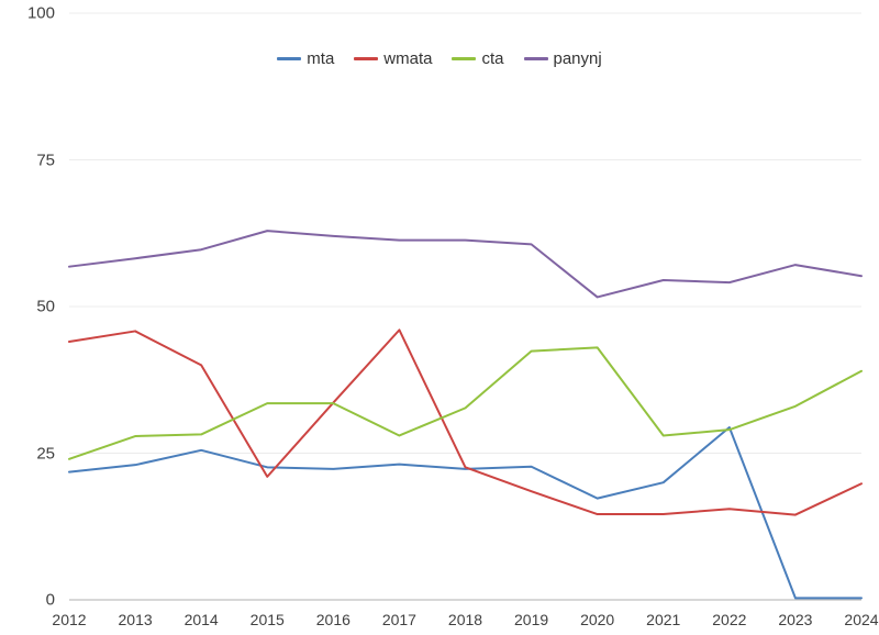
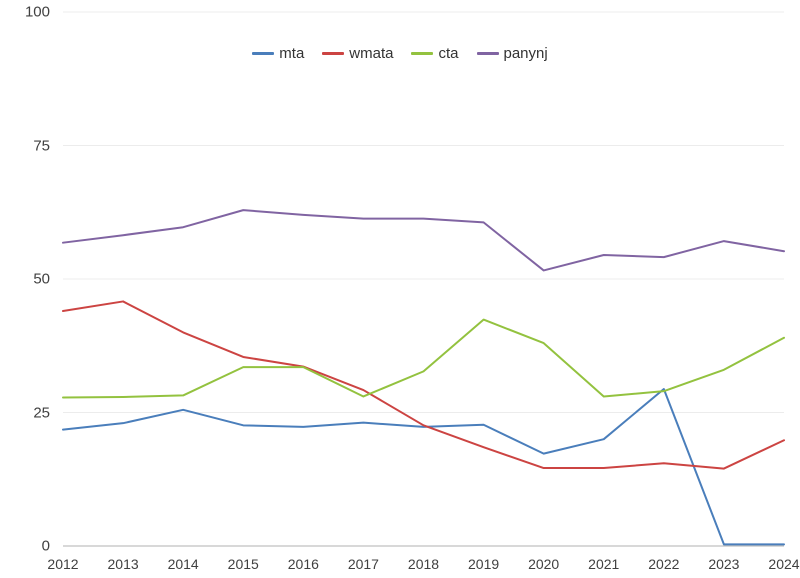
cta/2012: 24 -> 28
wmata/2015: 21 -> 35
wmata/2017: 46 -> 29
cta/2020: 43 -> 38
